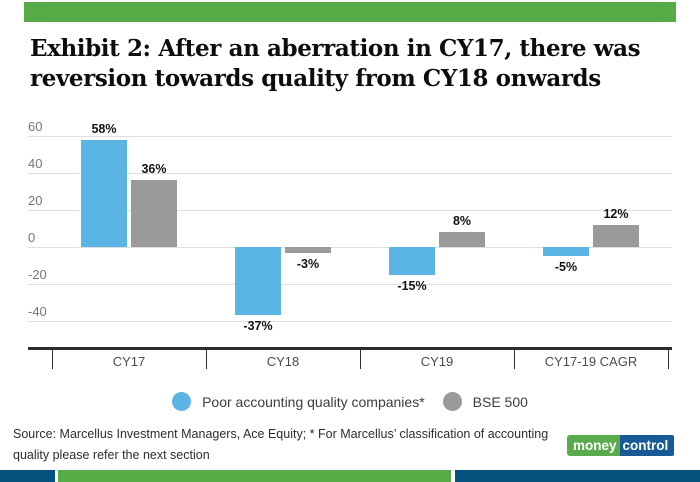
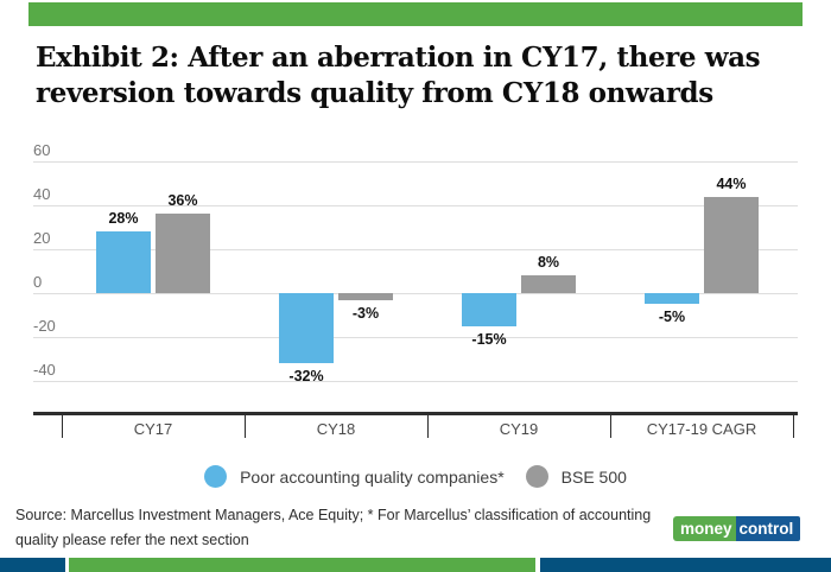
Poor accounting quality companies*/CY17: 58% -> 28%
Poor accounting quality companies*/CY18: -37% -> -32%
BSE 500/CY17-19 CAGR: 12% -> 44%
